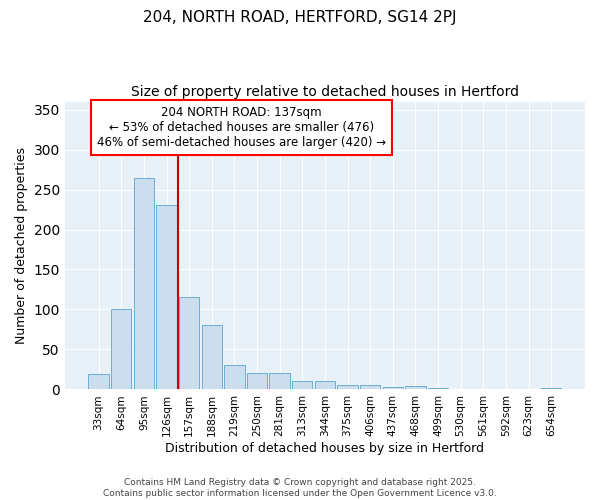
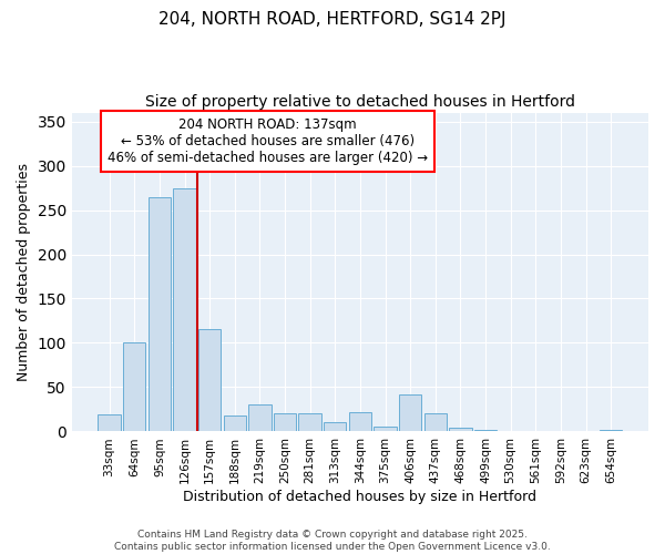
126sqm: 231 -> 274
188sqm: 81 -> 18
344sqm: 10 -> 22
406sqm: 5 -> 42
437sqm: 3 -> 20
